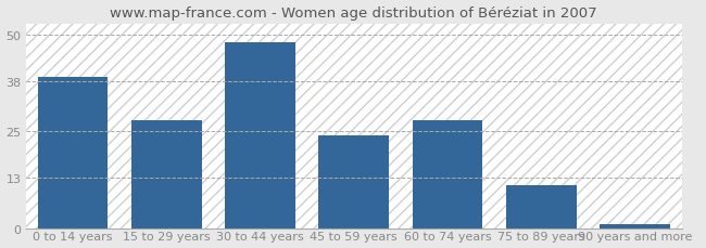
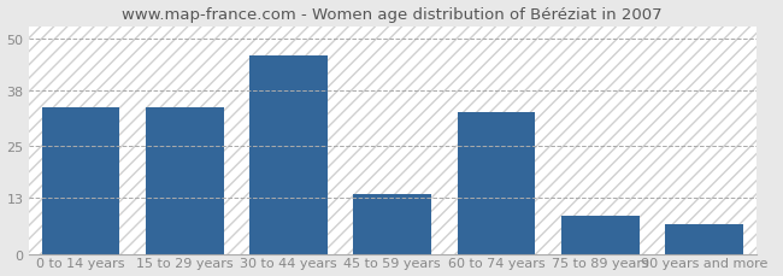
0 to 14 years: 39 -> 34
15 to 29 years: 28 -> 34
30 to 44 years: 48 -> 46
45 to 59 years: 24 -> 14
60 to 74 years: 28 -> 33
75 to 89 years: 11 -> 9
90 years and more: 1 -> 7
